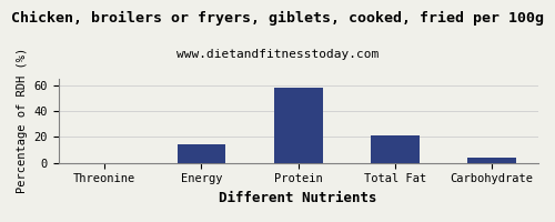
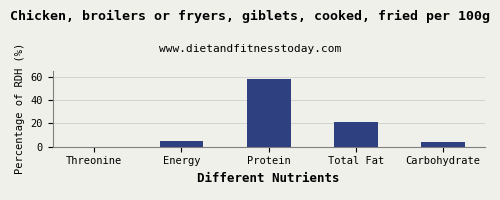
Energy: 14 -> 5
